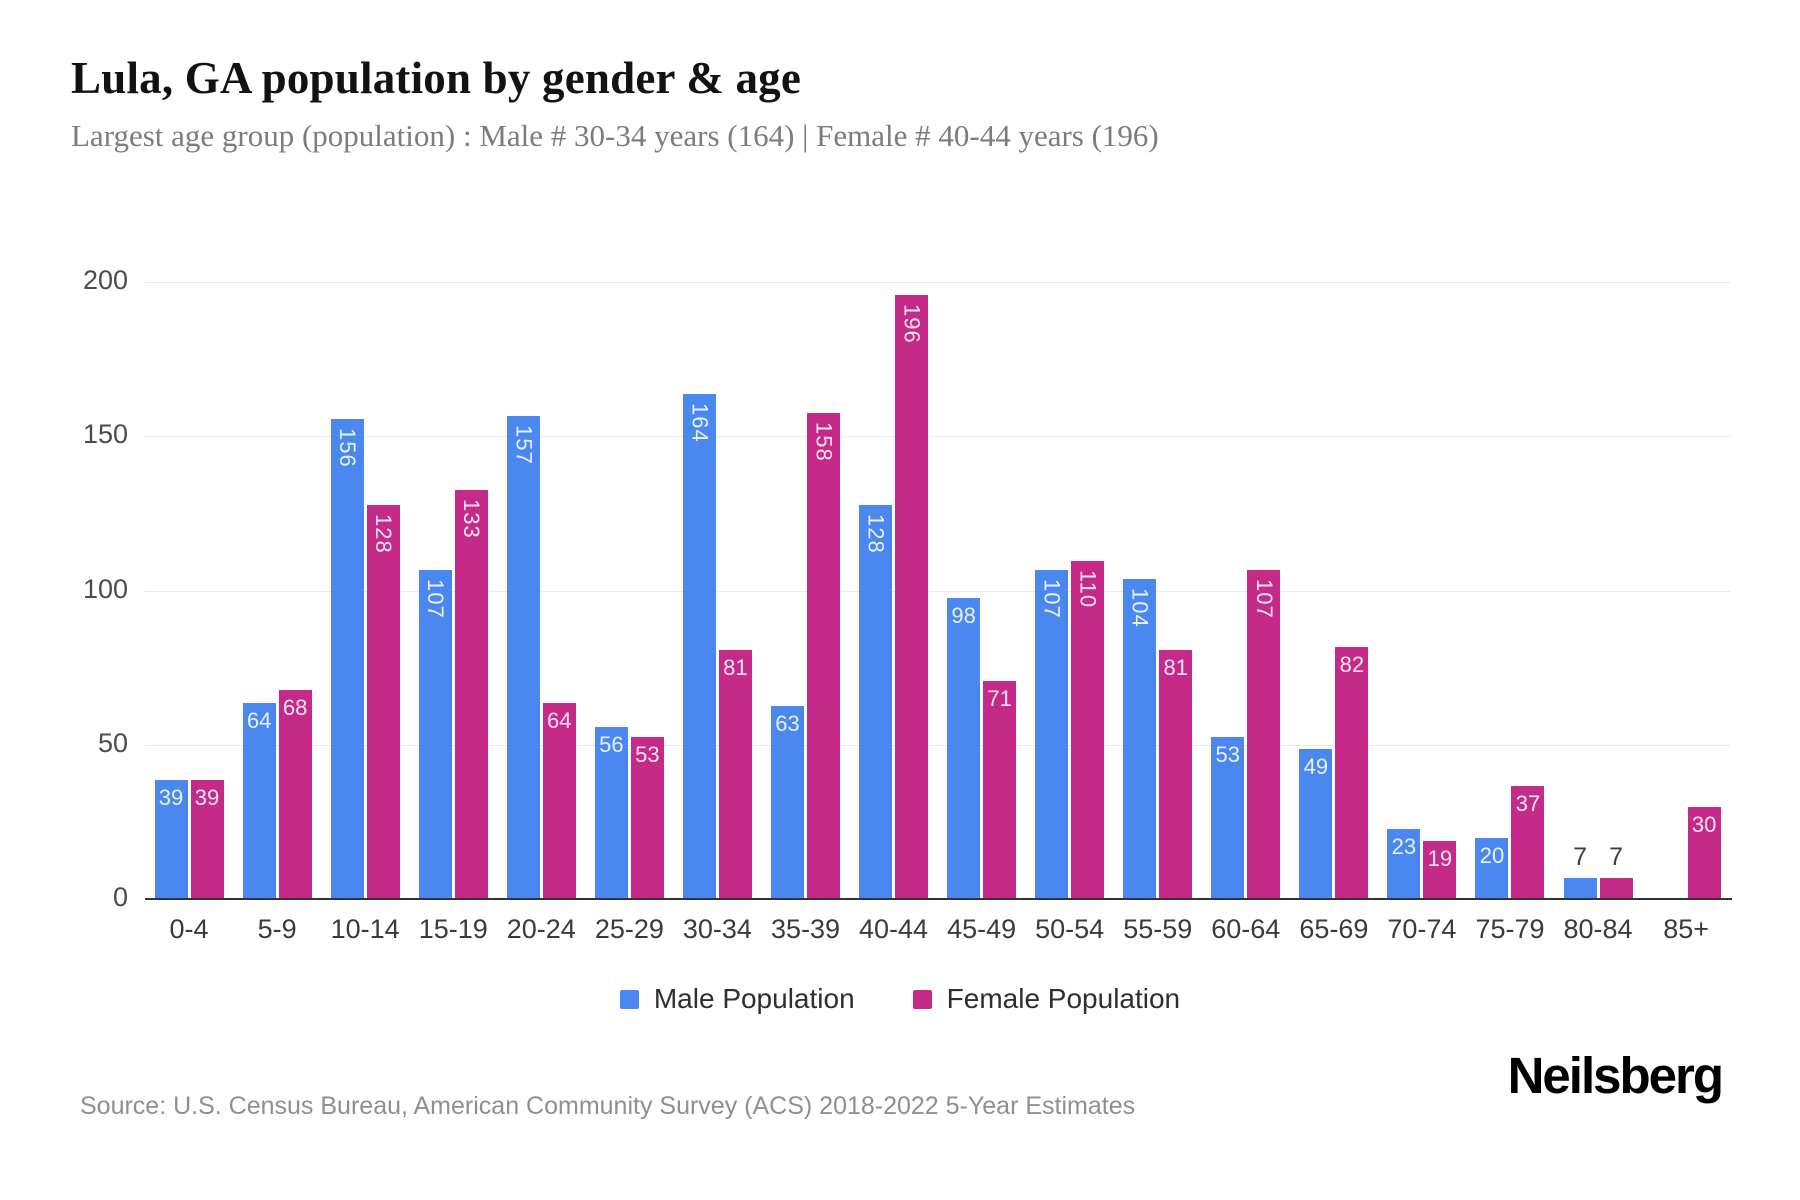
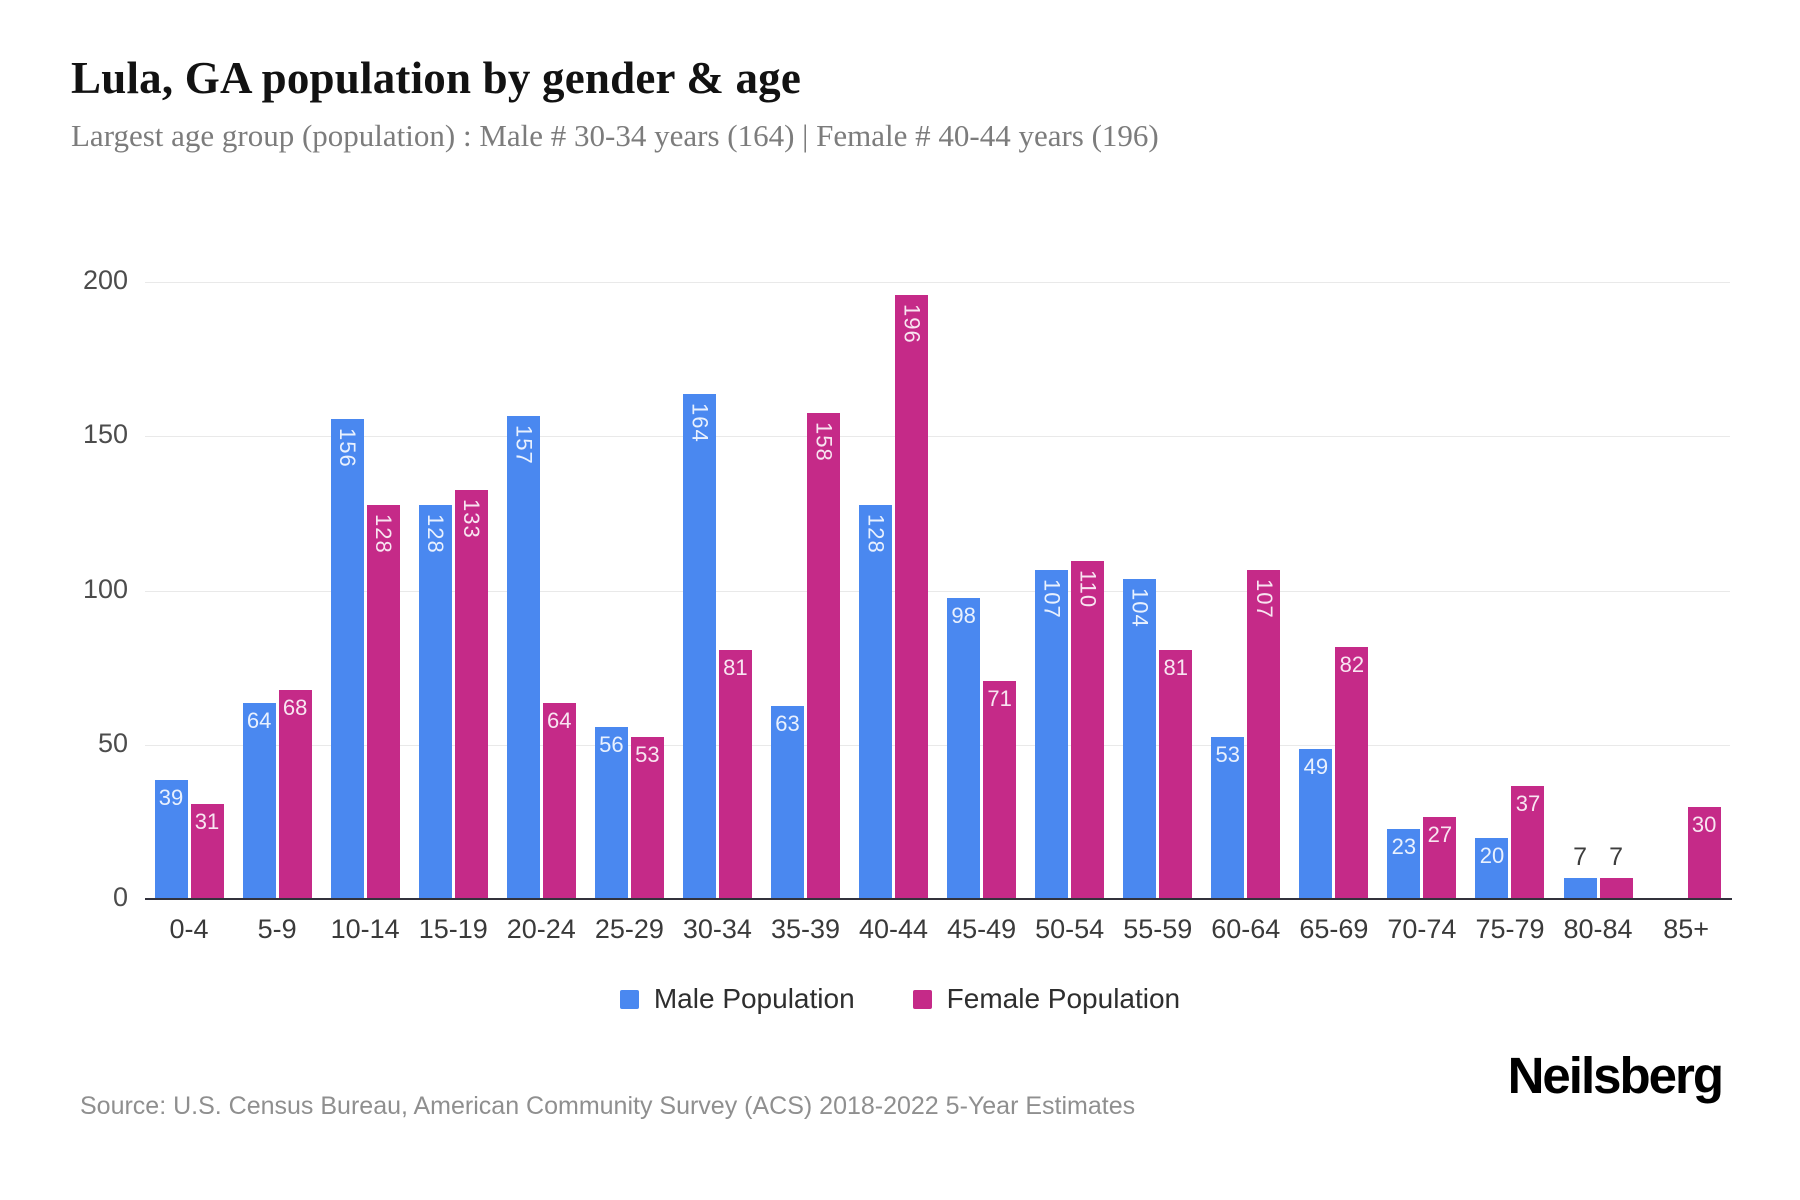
Female Population/0-4: 39 -> 31
Male Population/15-19: 107 -> 128
Female Population/70-74: 19 -> 27
